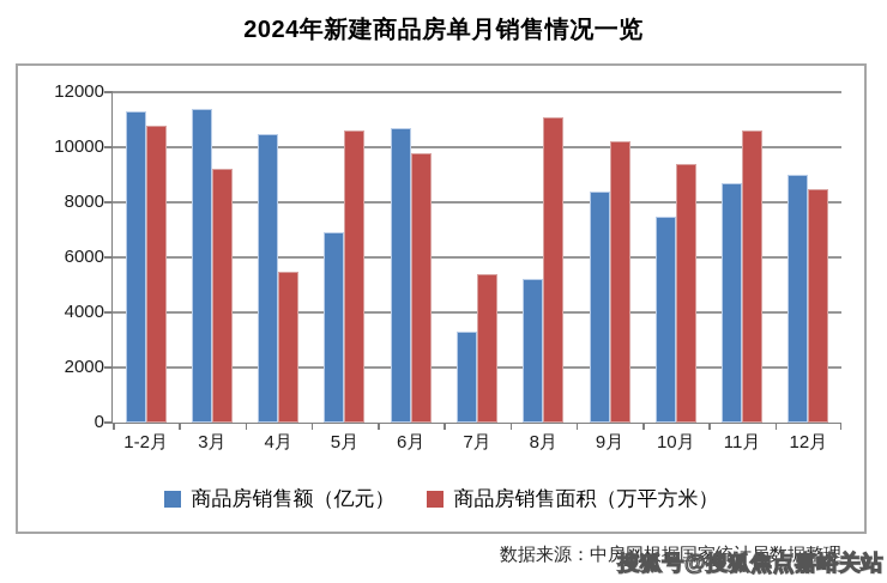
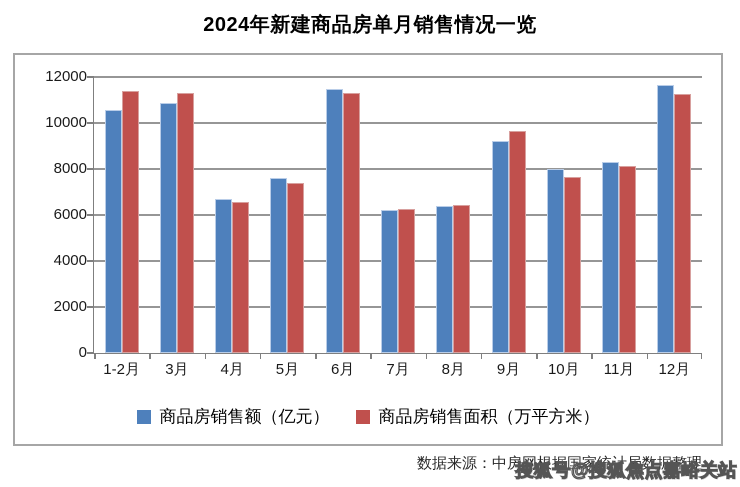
商品房销售额（亿元）/1-2月: 11300 -> 10600
商品房销售面积（万平方米）/1-2月: 10800 -> 11400
商品房销售额（亿元）/3月: 11400 -> 10800
商品房销售面积（万平方米）/3月: 9200 -> 11300
商品房销售额（亿元）/4月: 10500 -> 6700
商品房销售面积（万平方米）/4月: 5500 -> 6600
商品房销售额（亿元）/5月: 6900 -> 7600
商品房销售面积（万平方米）/5月: 10600 -> 7400
商品房销售额（亿元）/6月: 10700 -> 11500
商品房销售面积（万平方米）/6月: 9800 -> 11300
商品房销售额（亿元）/7月: 3300 -> 6200
商品房销售面积（万平方米）/7月: 5400 -> 6200
商品房销售额（亿元）/8月: 5200 -> 6400
商品房销售面积（万平方米）/8月: 11100 -> 6400
商品房销售额（亿元）/9月: 8400 -> 9200
商品房销售面积（万平方米）/9月: 10200 -> 9600
商品房销售额（亿元）/10月: 7500 -> 8000
商品房销售面积（万平方米）/10月: 9400 -> 7600
商品房销售额（亿元）/11月: 8700 -> 8300
商品房销售面积（万平方米）/11月: 10600 -> 8200
商品房销售额（亿元）/12月: 9000 -> 11600
商品房销售面积（万平方米）/12月: 8500 -> 11200
